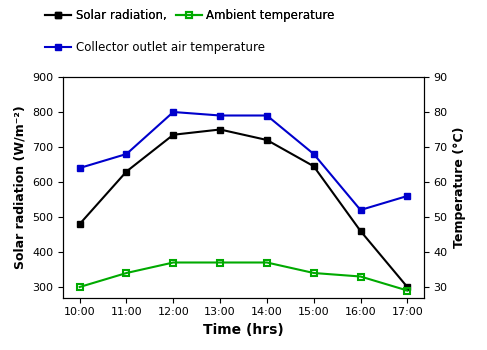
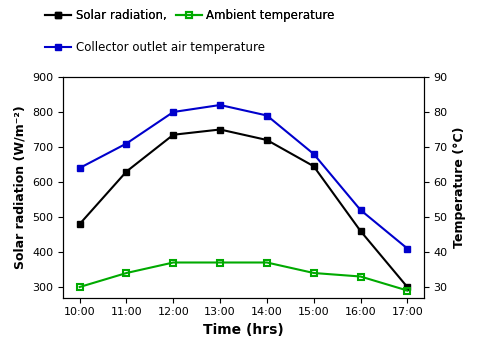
Collector outlet air temperature/11:00: 68 -> 71
Collector outlet air temperature/13:00: 79 -> 82
Collector outlet air temperature/17:00: 56 -> 41
